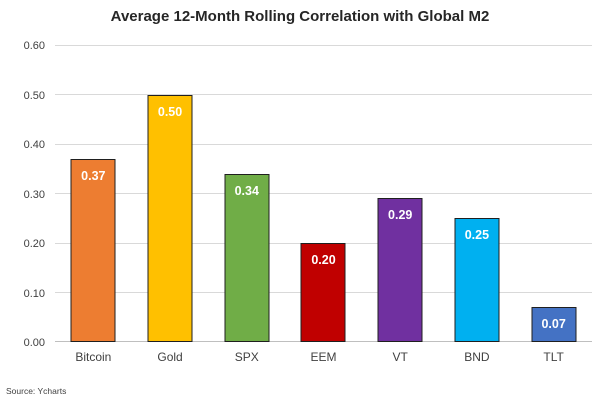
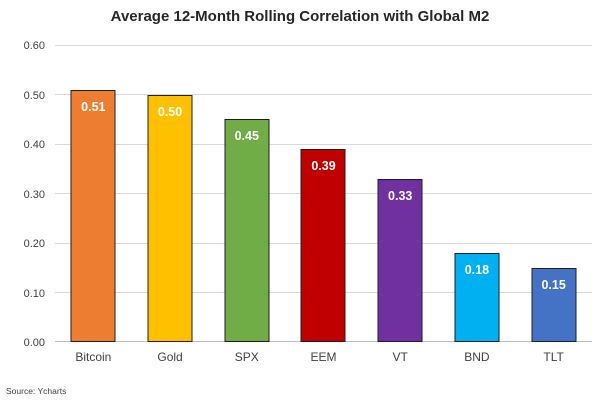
Bitcoin: 0.37 -> 0.51
SPX: 0.34 -> 0.45
EEM: 0.20 -> 0.39
VT: 0.29 -> 0.33
BND: 0.25 -> 0.18
TLT: 0.07 -> 0.15
